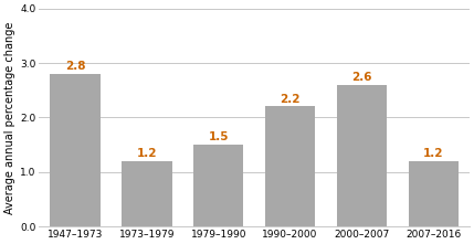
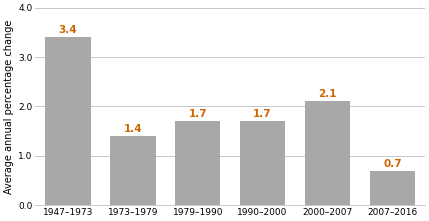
1947–1973: 2.8 -> 3.4
1973–1979: 1.2 -> 1.4
1979–1990: 1.5 -> 1.7
1990–2000: 2.2 -> 1.7
2000–2007: 2.6 -> 2.1
2007–2016: 1.2 -> 0.7
